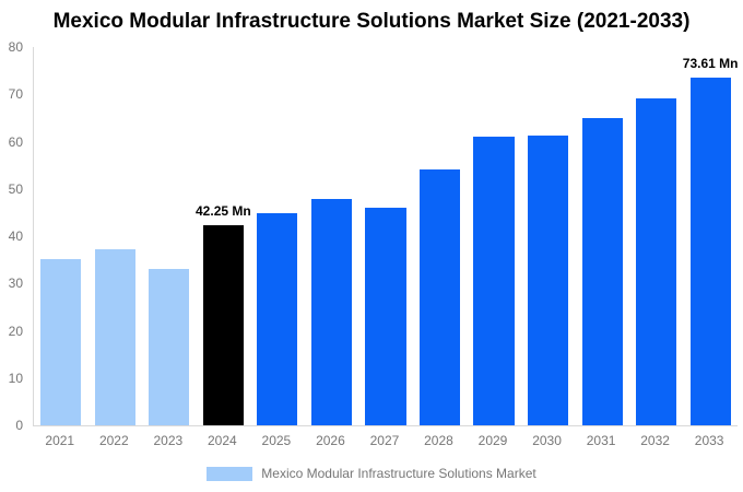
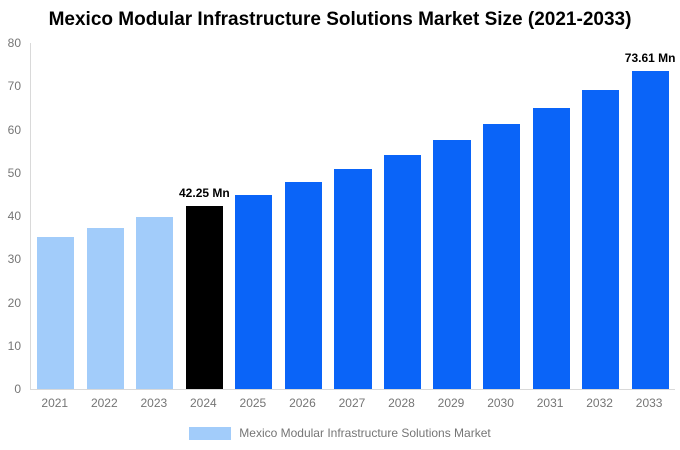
2023: 33 -> 40
2027: 46 -> 51
2029: 61 -> 58
